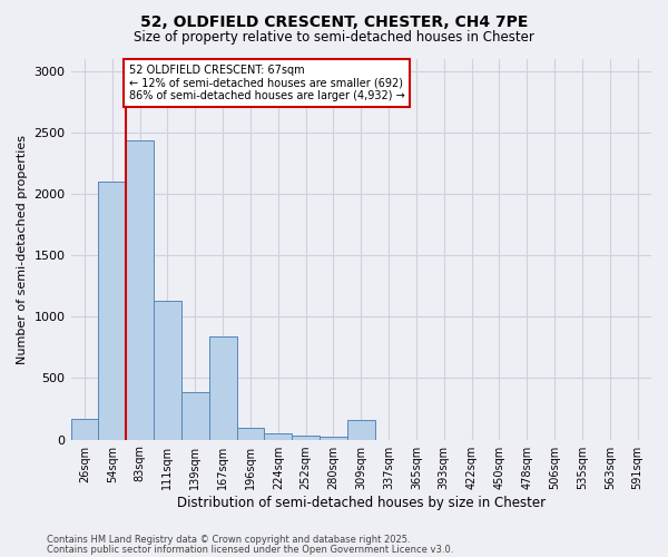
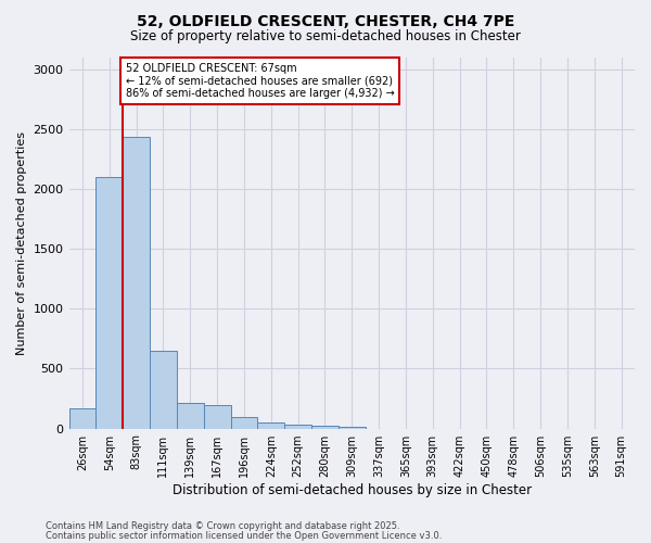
111sqm: 1130 -> 650
139sqm: 390 -> 210
167sqm: 840 -> 200
309sqm: 160 -> 10
